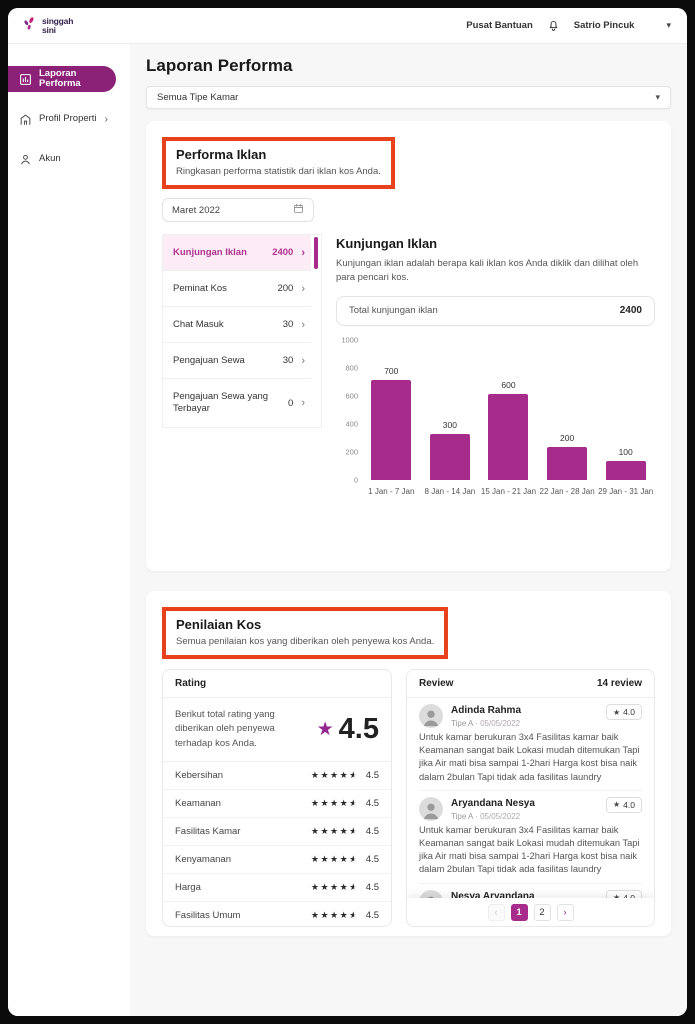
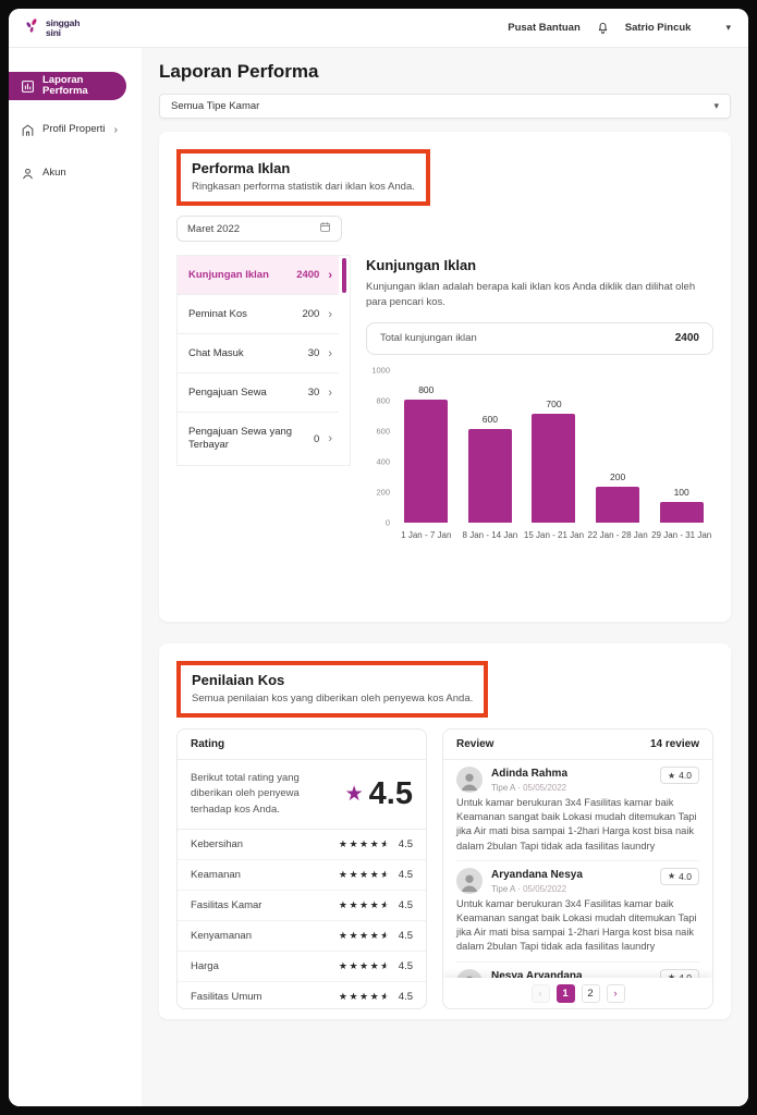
1 Jan - 7 Jan: 700 -> 800
8 Jan - 14 Jan: 300 -> 600
15 Jan - 21 Jan: 600 -> 700
